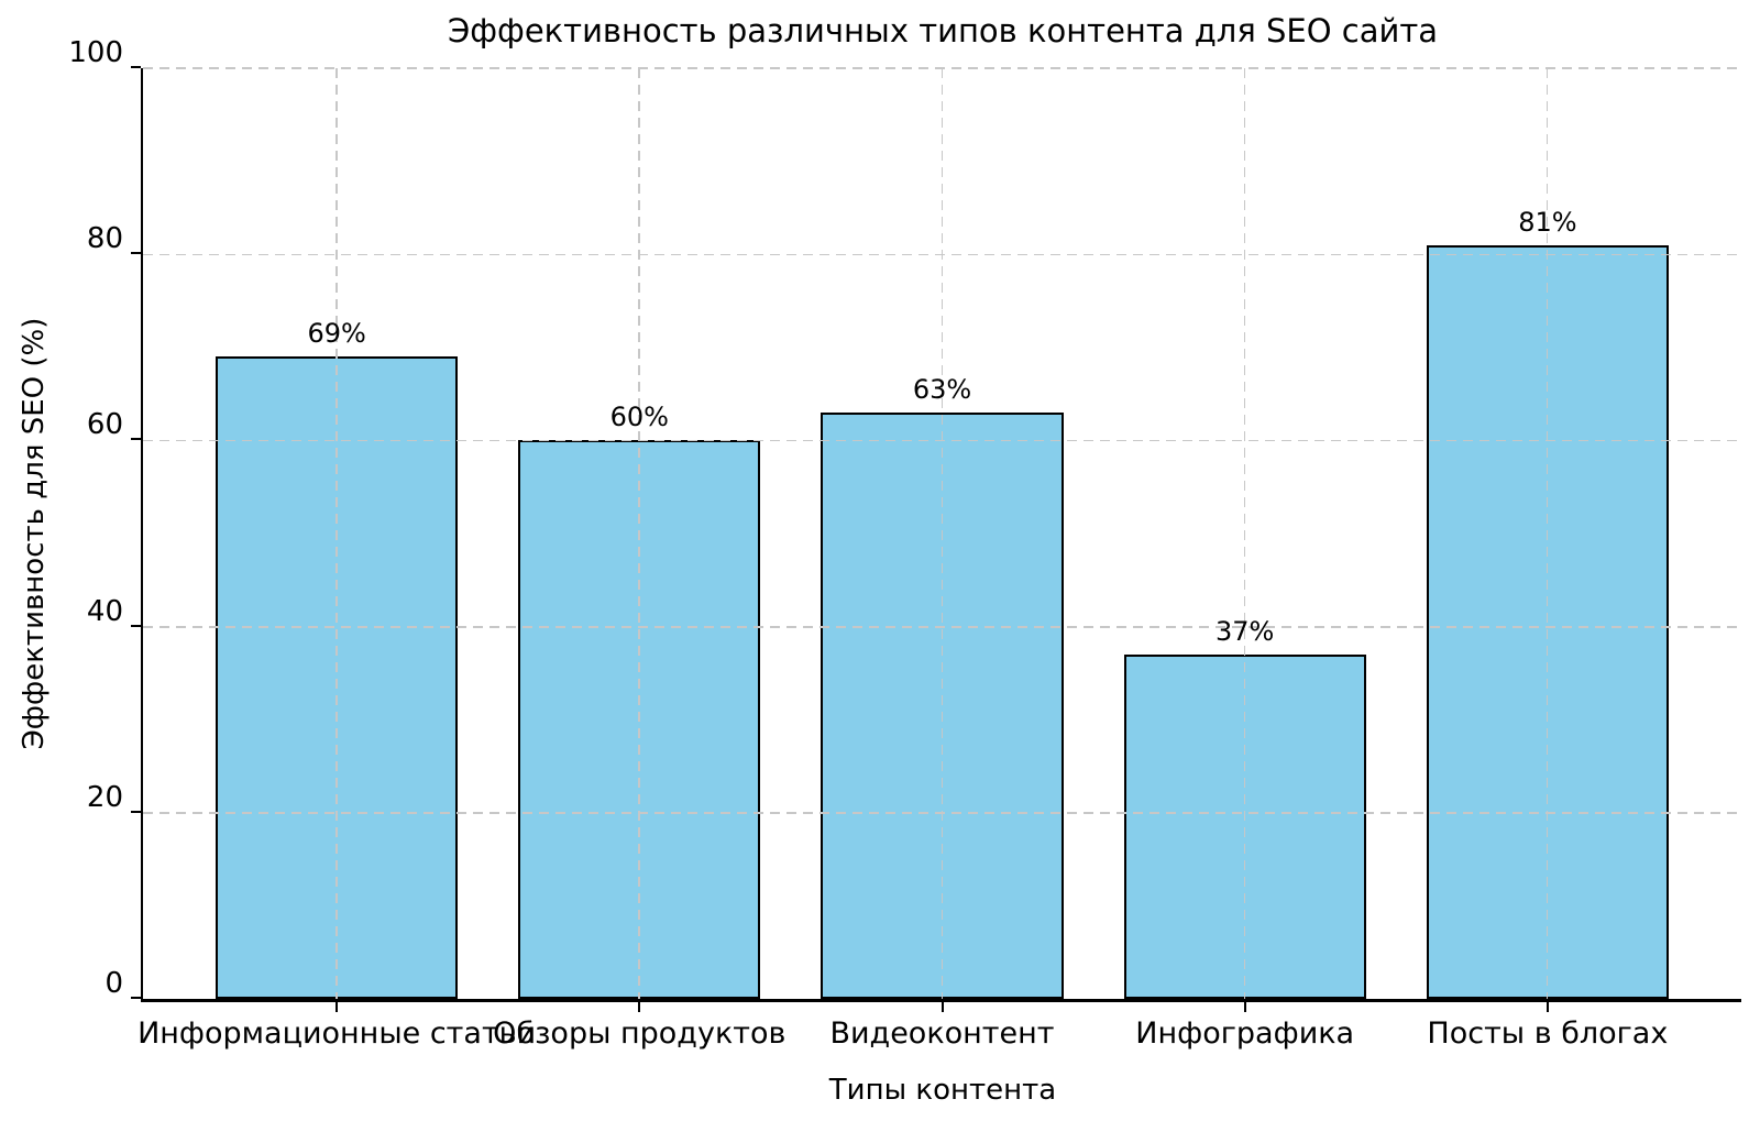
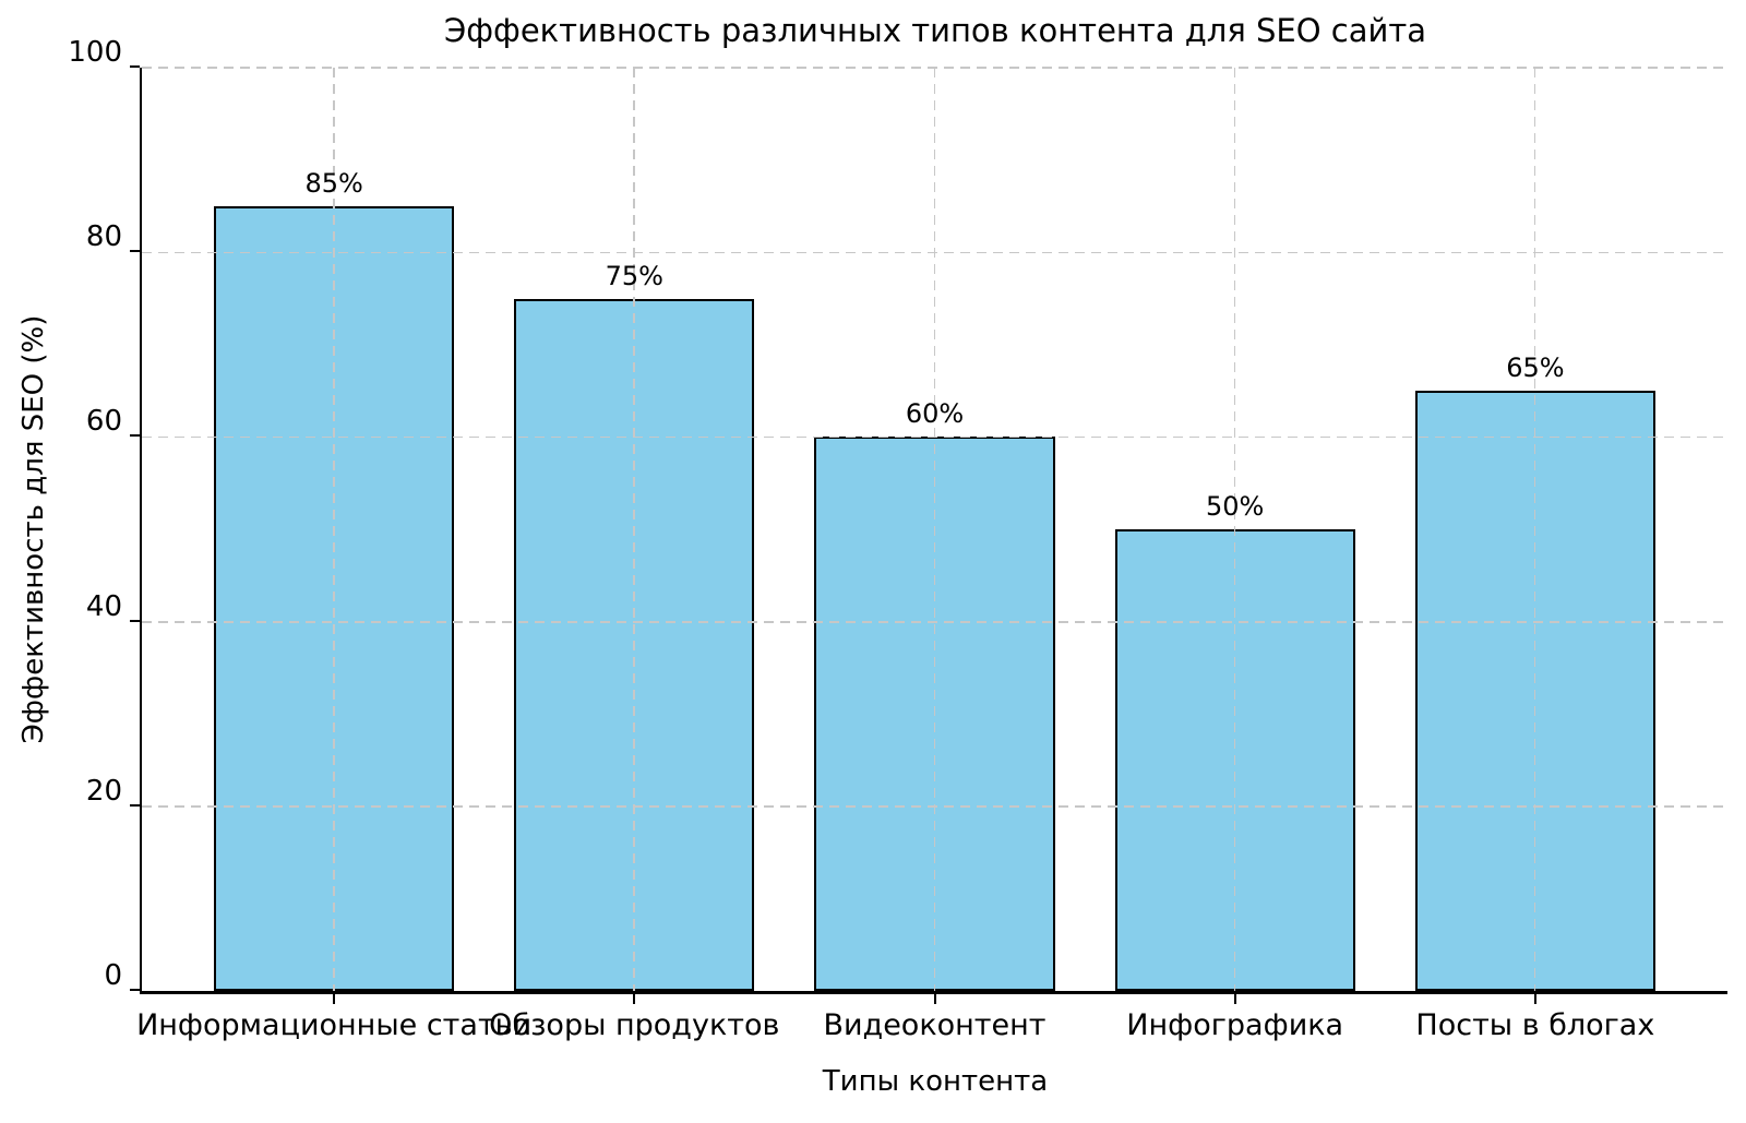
Информационные статьи: 69% -> 85%
Обзоры продуктов: 60% -> 75%
Видеоконтент: 63% -> 60%
Инфографика: 37% -> 50%
Посты в блогах: 81% -> 65%
